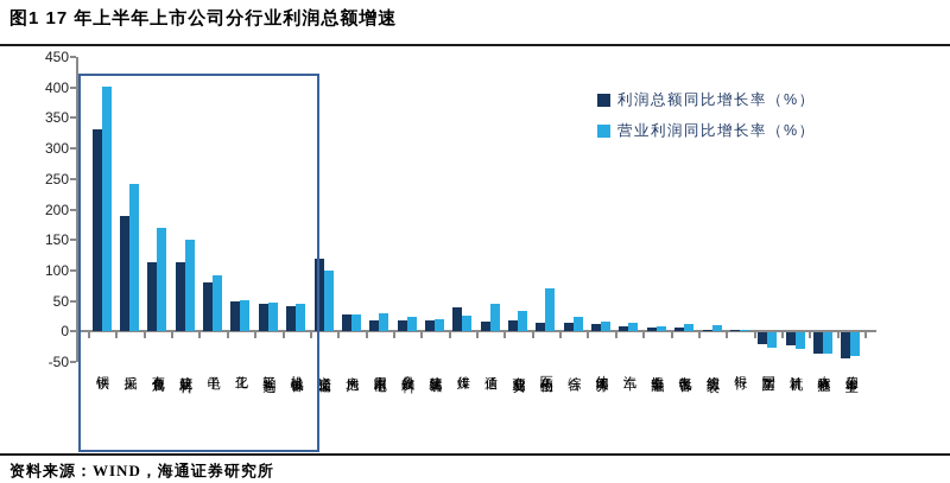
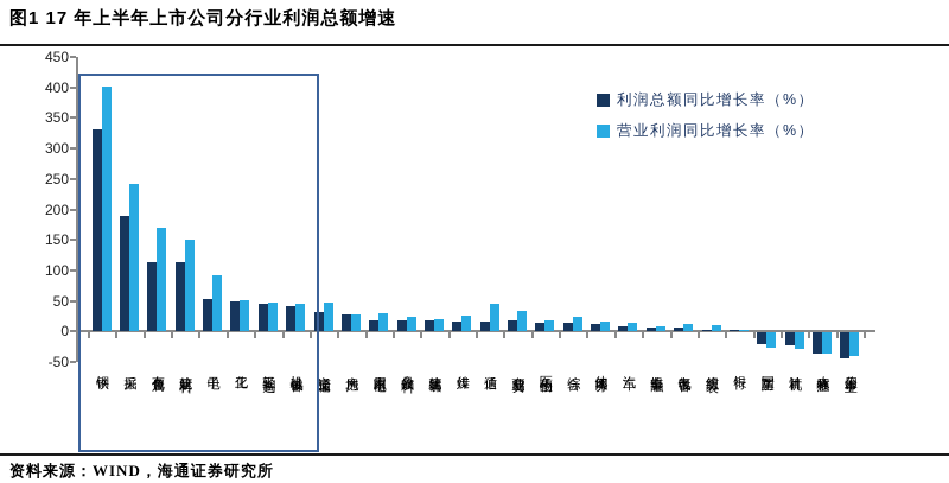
利润总额同比增长率（%）/电子: 80 -> 50
利润总额同比增长率（%）/交通运输: 120 -> 30
营业利润同比增长率（%）/交通运输: 100 -> 50
利润总额同比增长率（%）/传媒: 40 -> 20
营业利润同比增长率（%）/医药生物: 70 -> 20
